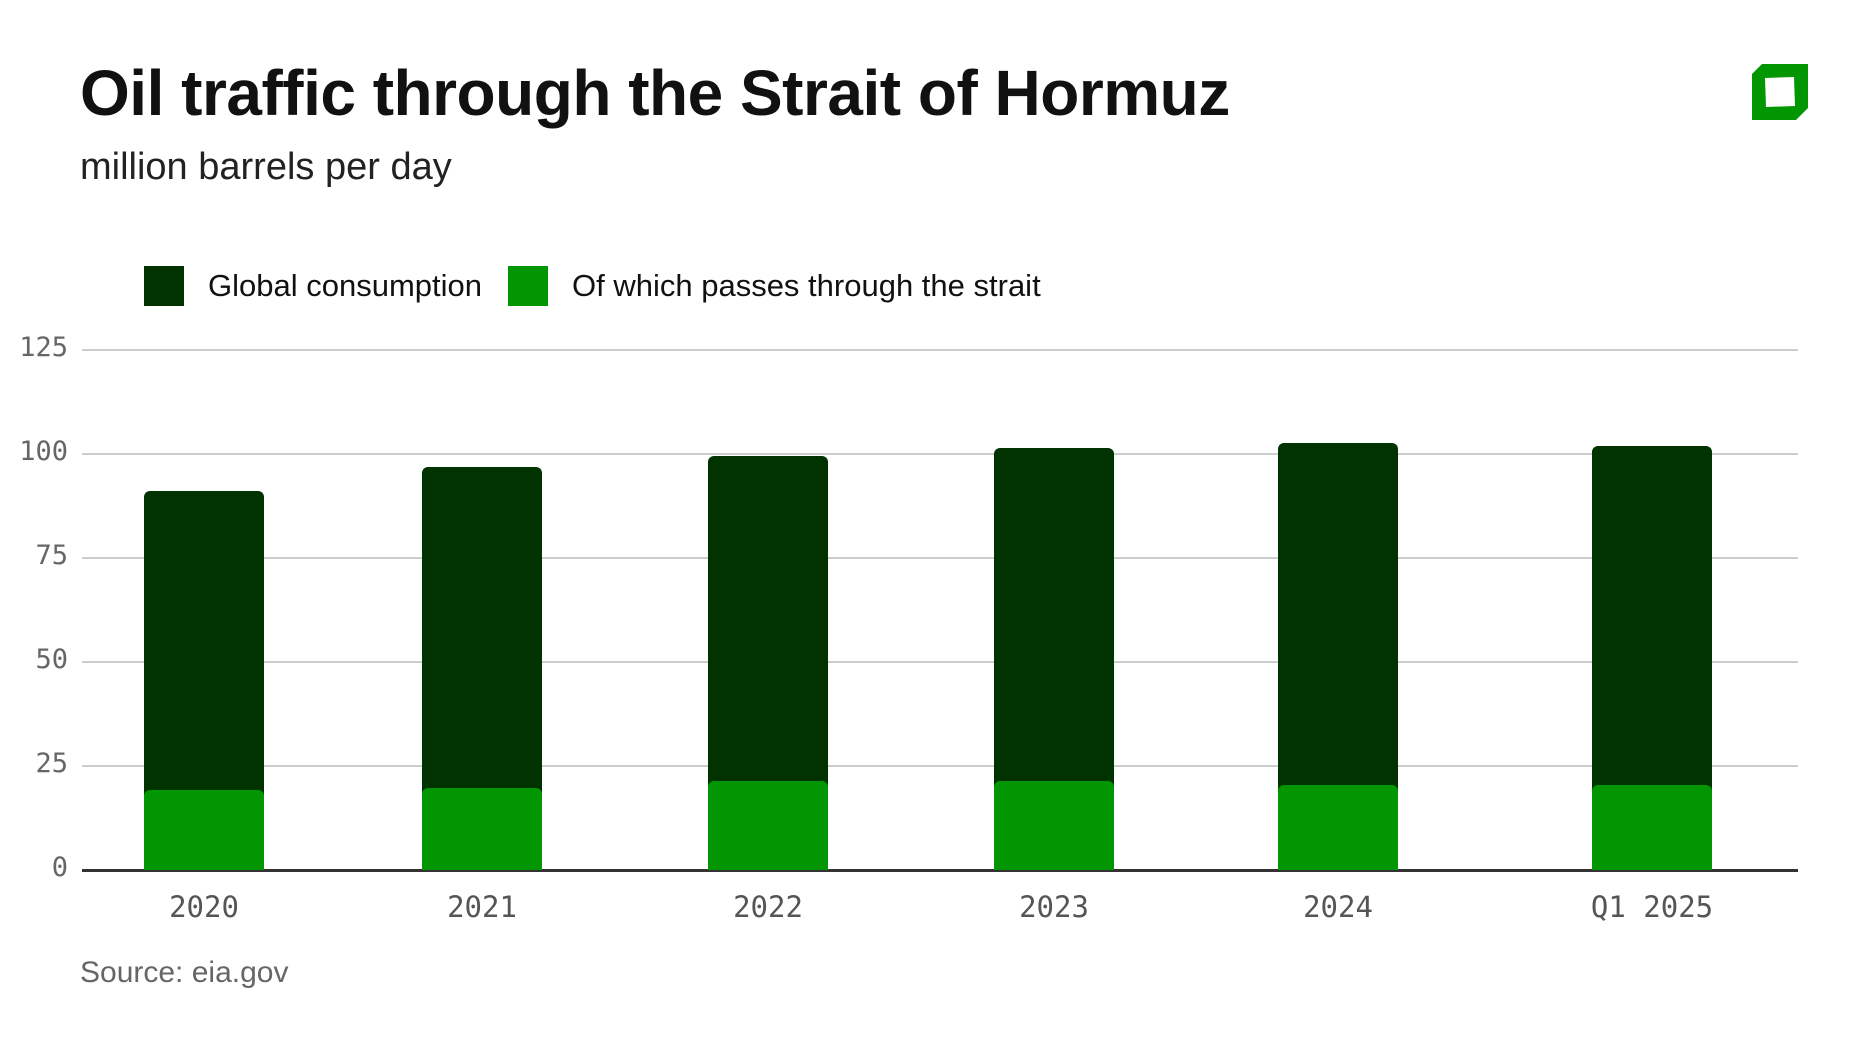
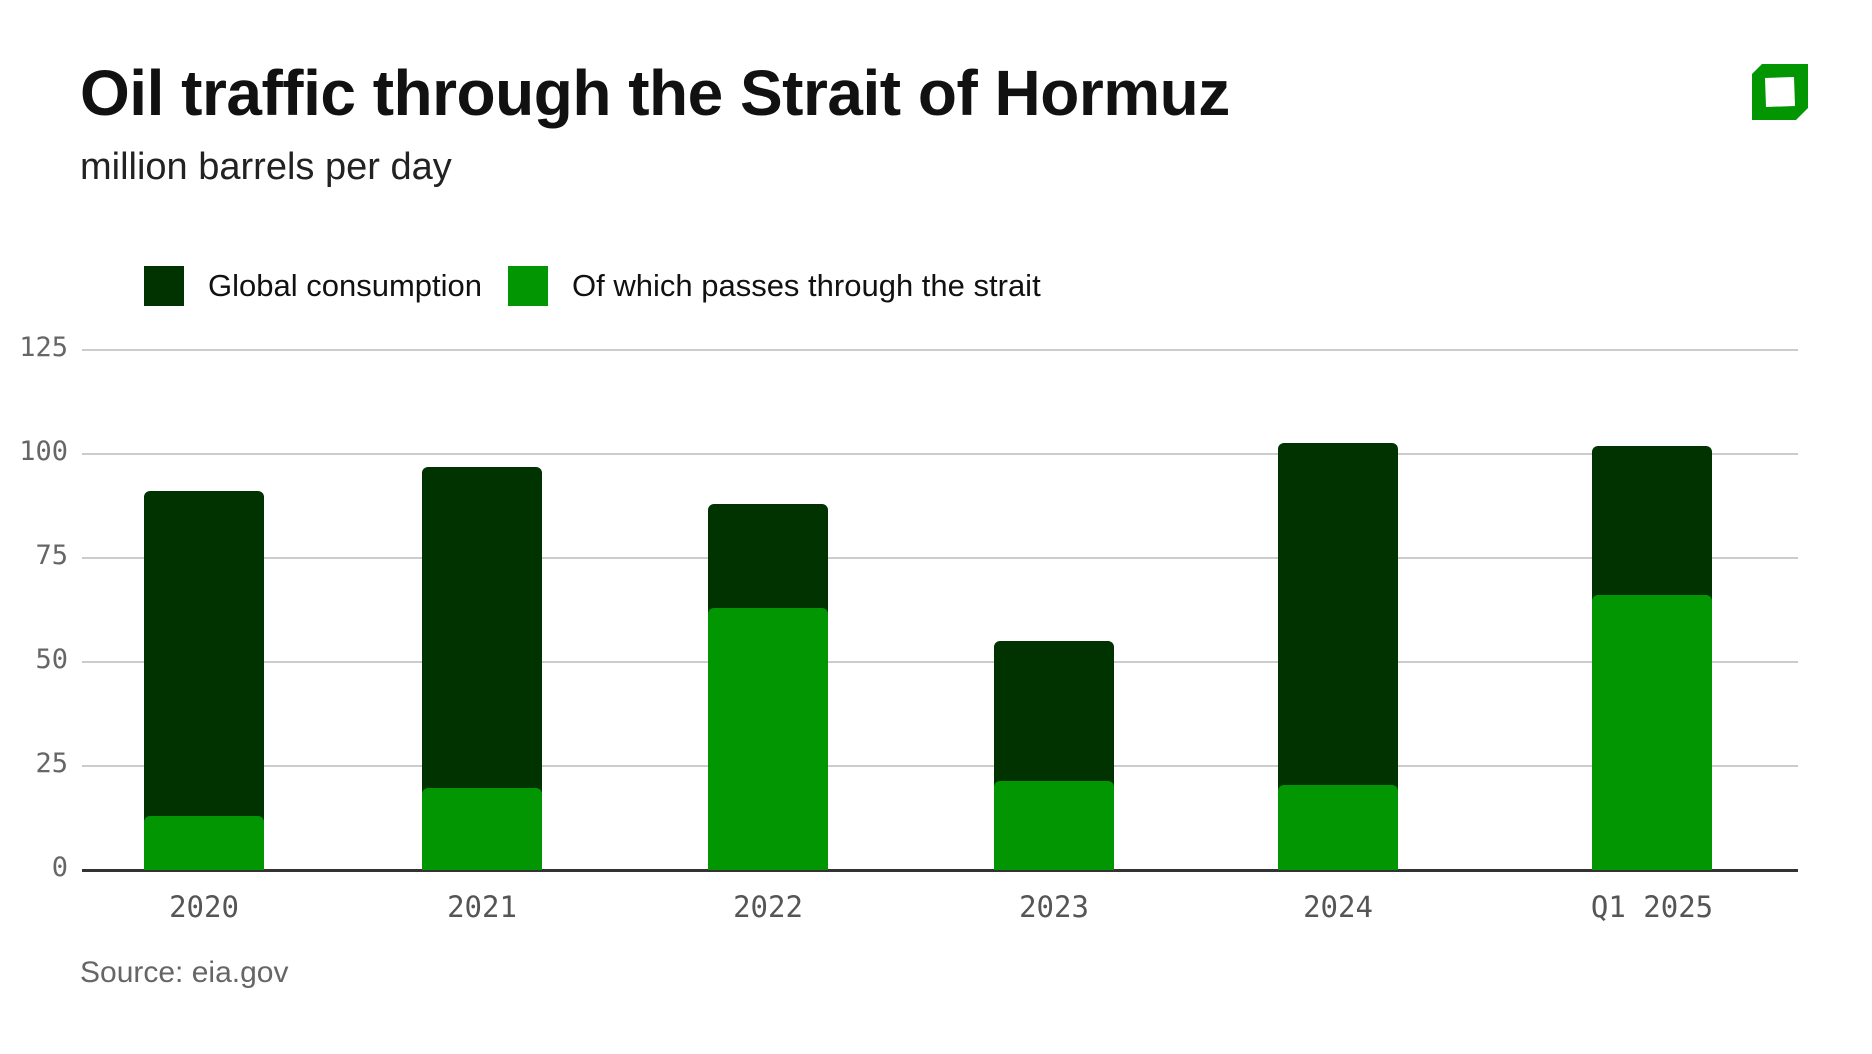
Of which passes through the strait/2020: 19 -> 13
Global consumption/2022: 100 -> 88
Of which passes through the strait/2022: 22 -> 63
Global consumption/2023: 102 -> 55
Of which passes through the strait/Q1 2025: 20 -> 66
